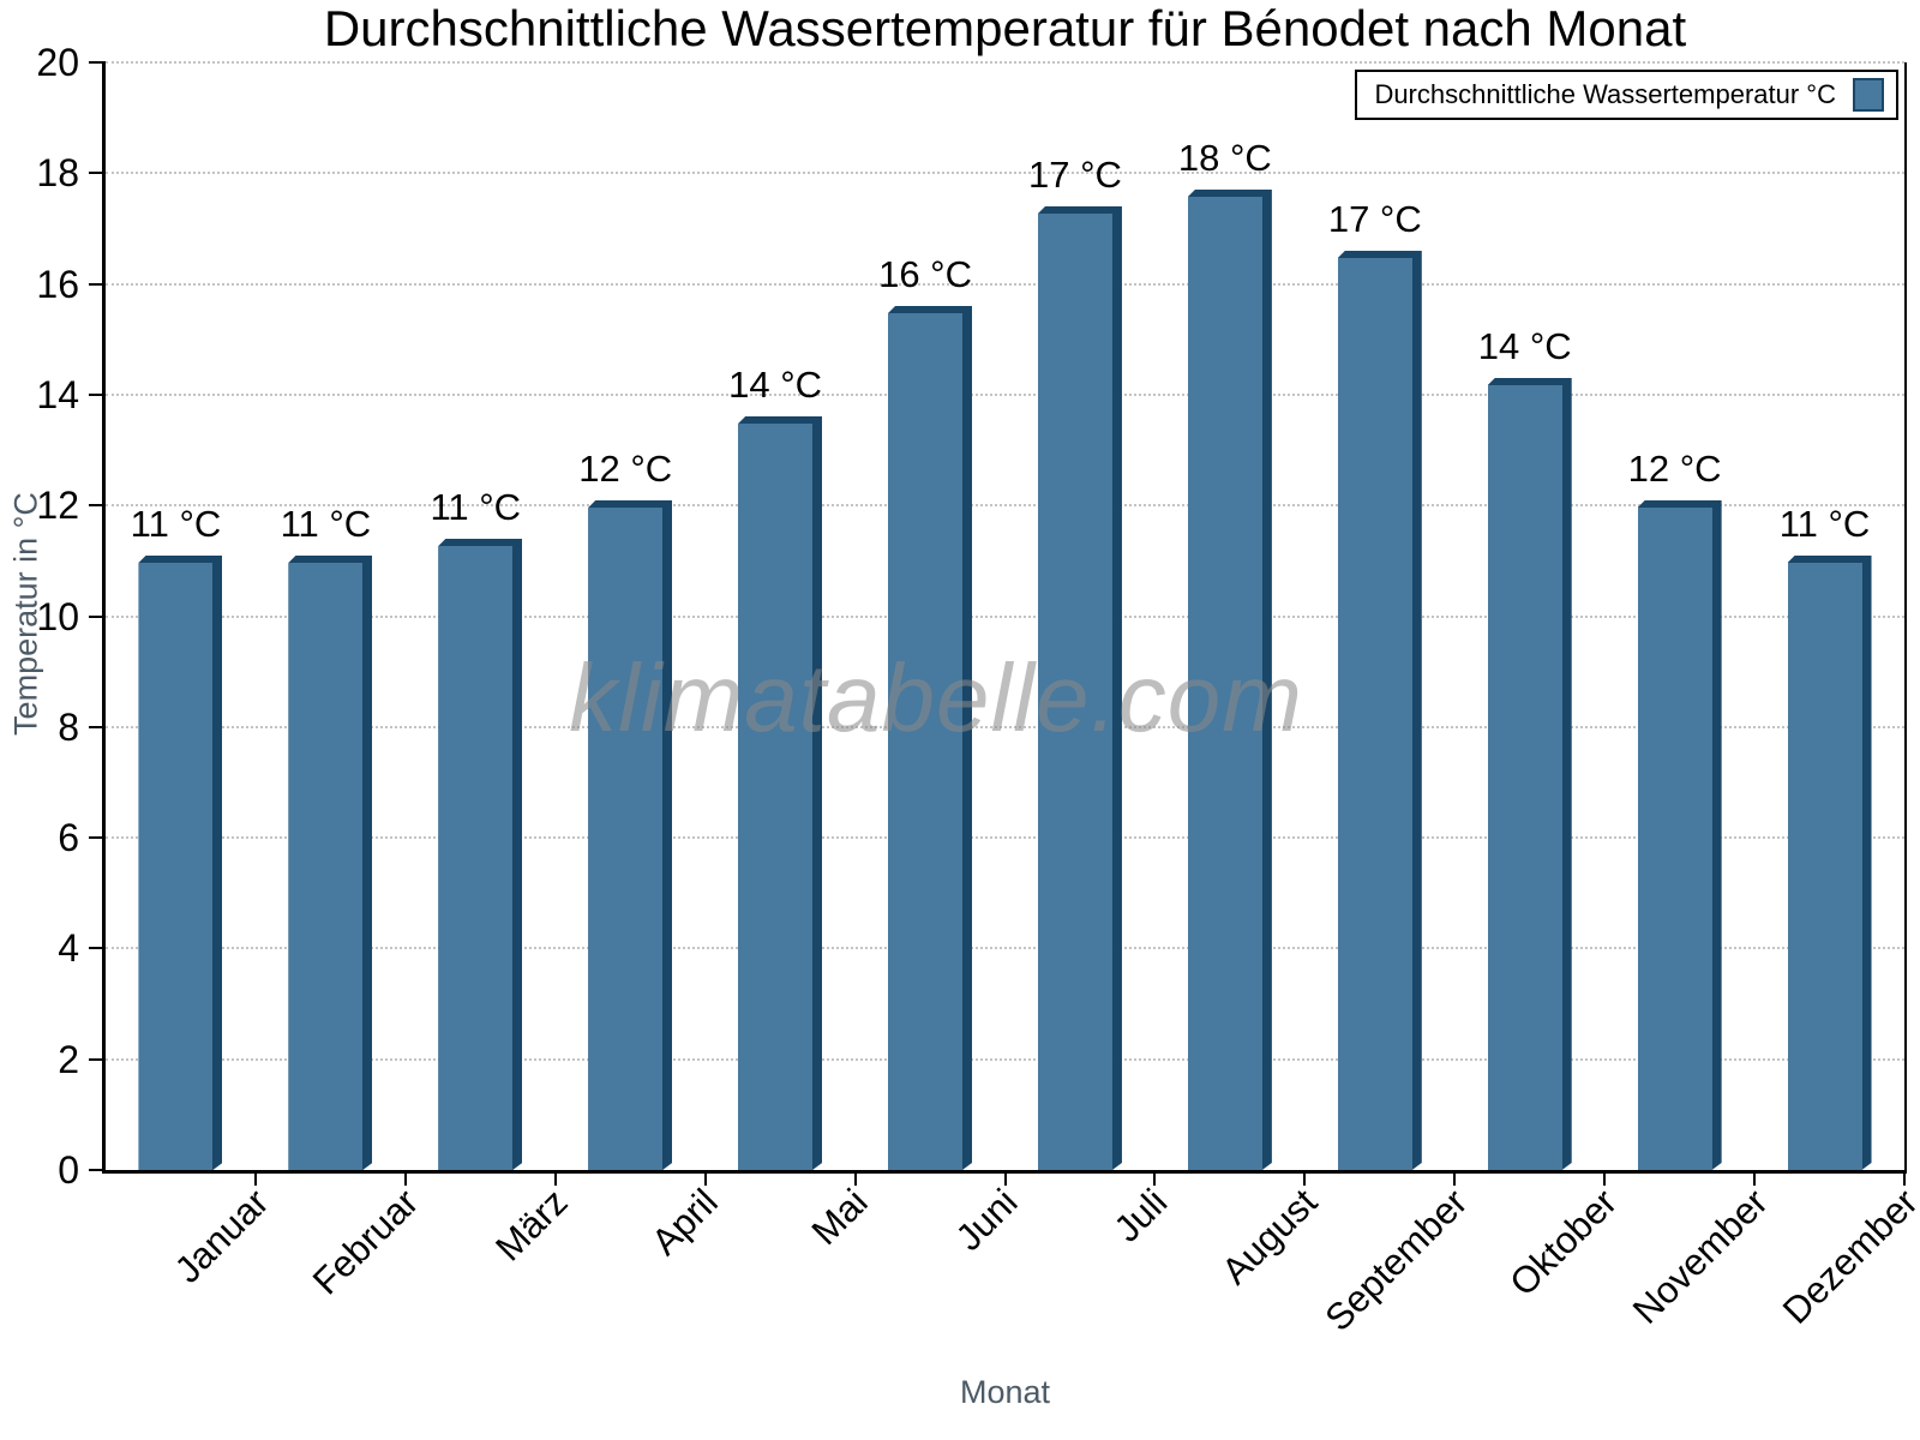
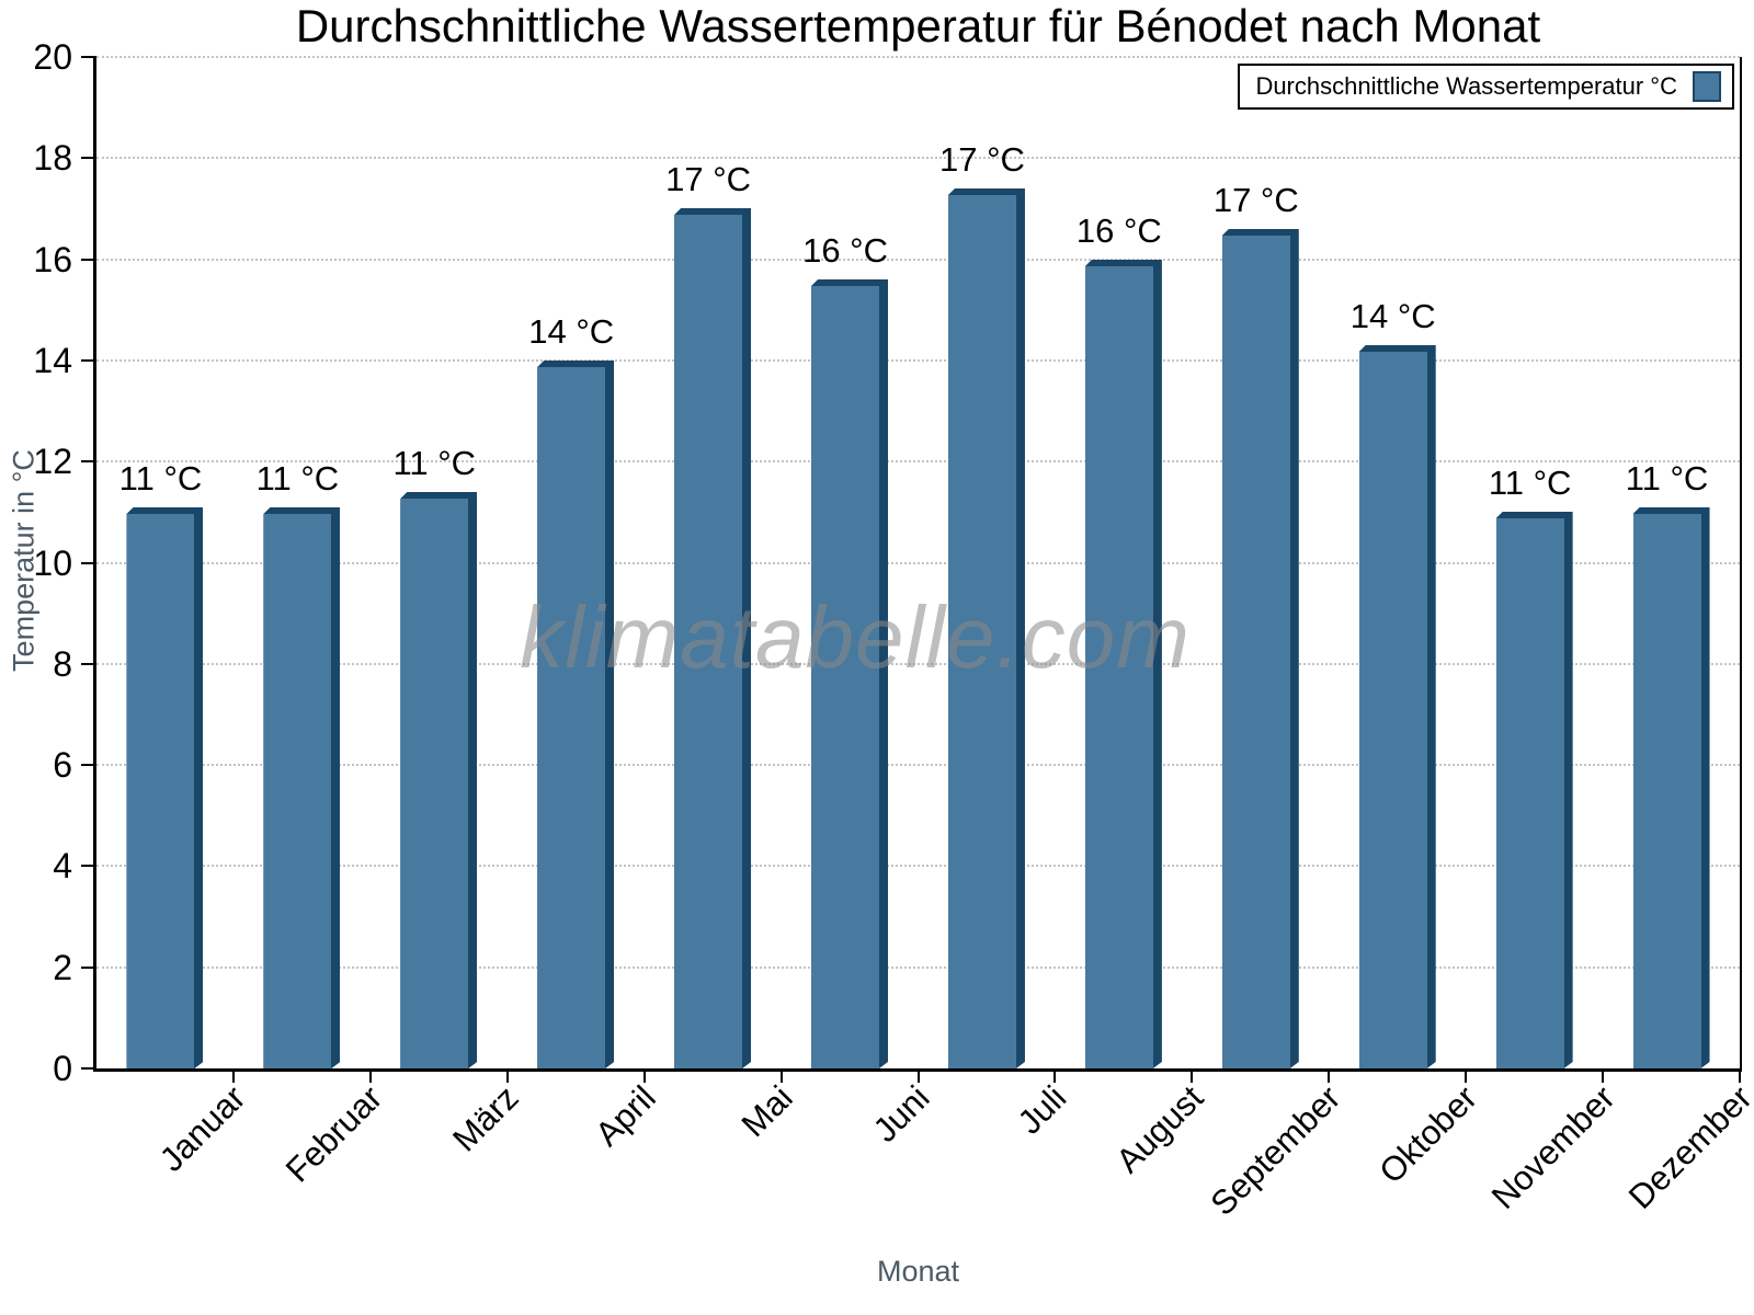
April: 12 -> 14
Mai: 14 -> 17
August: 18 -> 16
November: 12 -> 11
